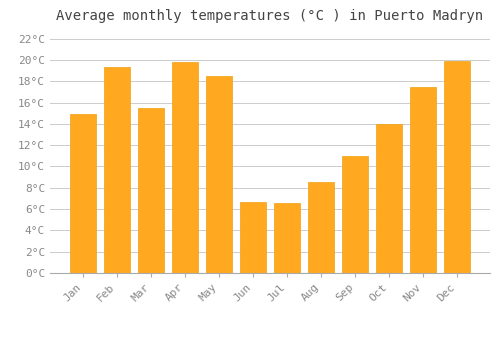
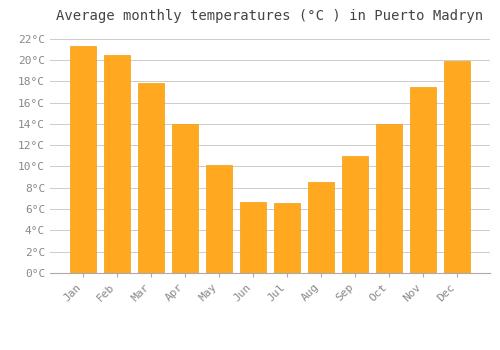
Jan: 14.9°C -> 21.3°C
Feb: 19.3°C -> 20.5°C
Mar: 15.5°C -> 17.8°C
Apr: 19.8°C -> 14.0°C
May: 18.5°C -> 10.1°C
